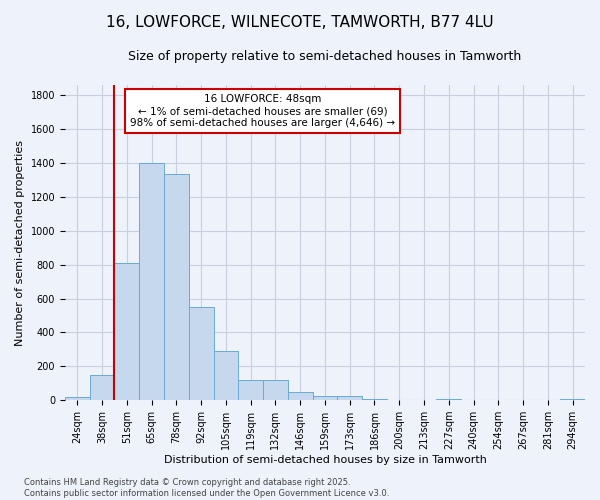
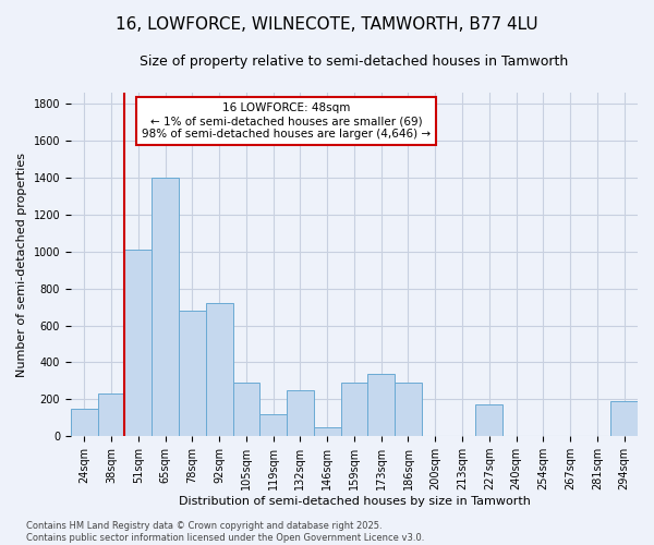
24sqm: 20 -> 150
38sqm: 150 -> 230
51sqm: 810 -> 1010
78sqm: 1340 -> 680
92sqm: 550 -> 720
132sqm: 120 -> 250
159sqm: 20 -> 290
173sqm: 20 -> 340
186sqm: 10 -> 290
227sqm: 10 -> 170
294sqm: 10 -> 190
